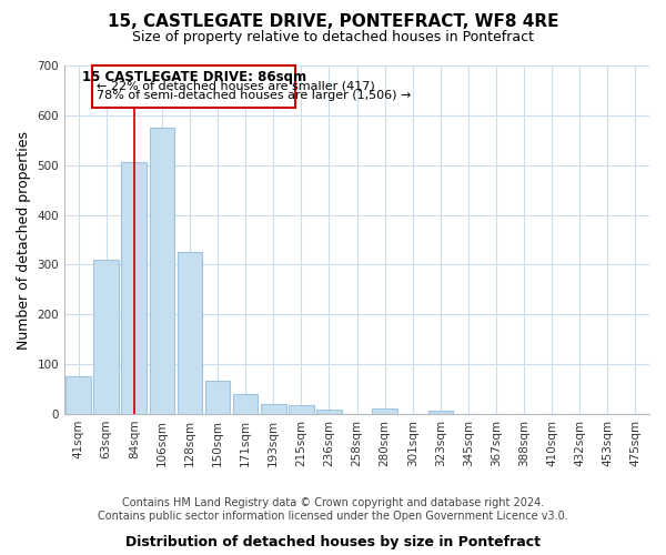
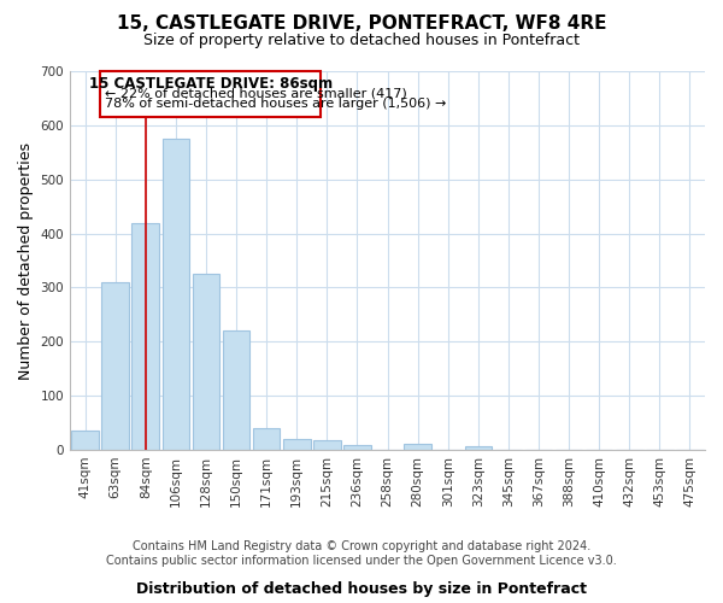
41sqm: 75 -> 35
84sqm: 505 -> 420
150sqm: 68 -> 220
